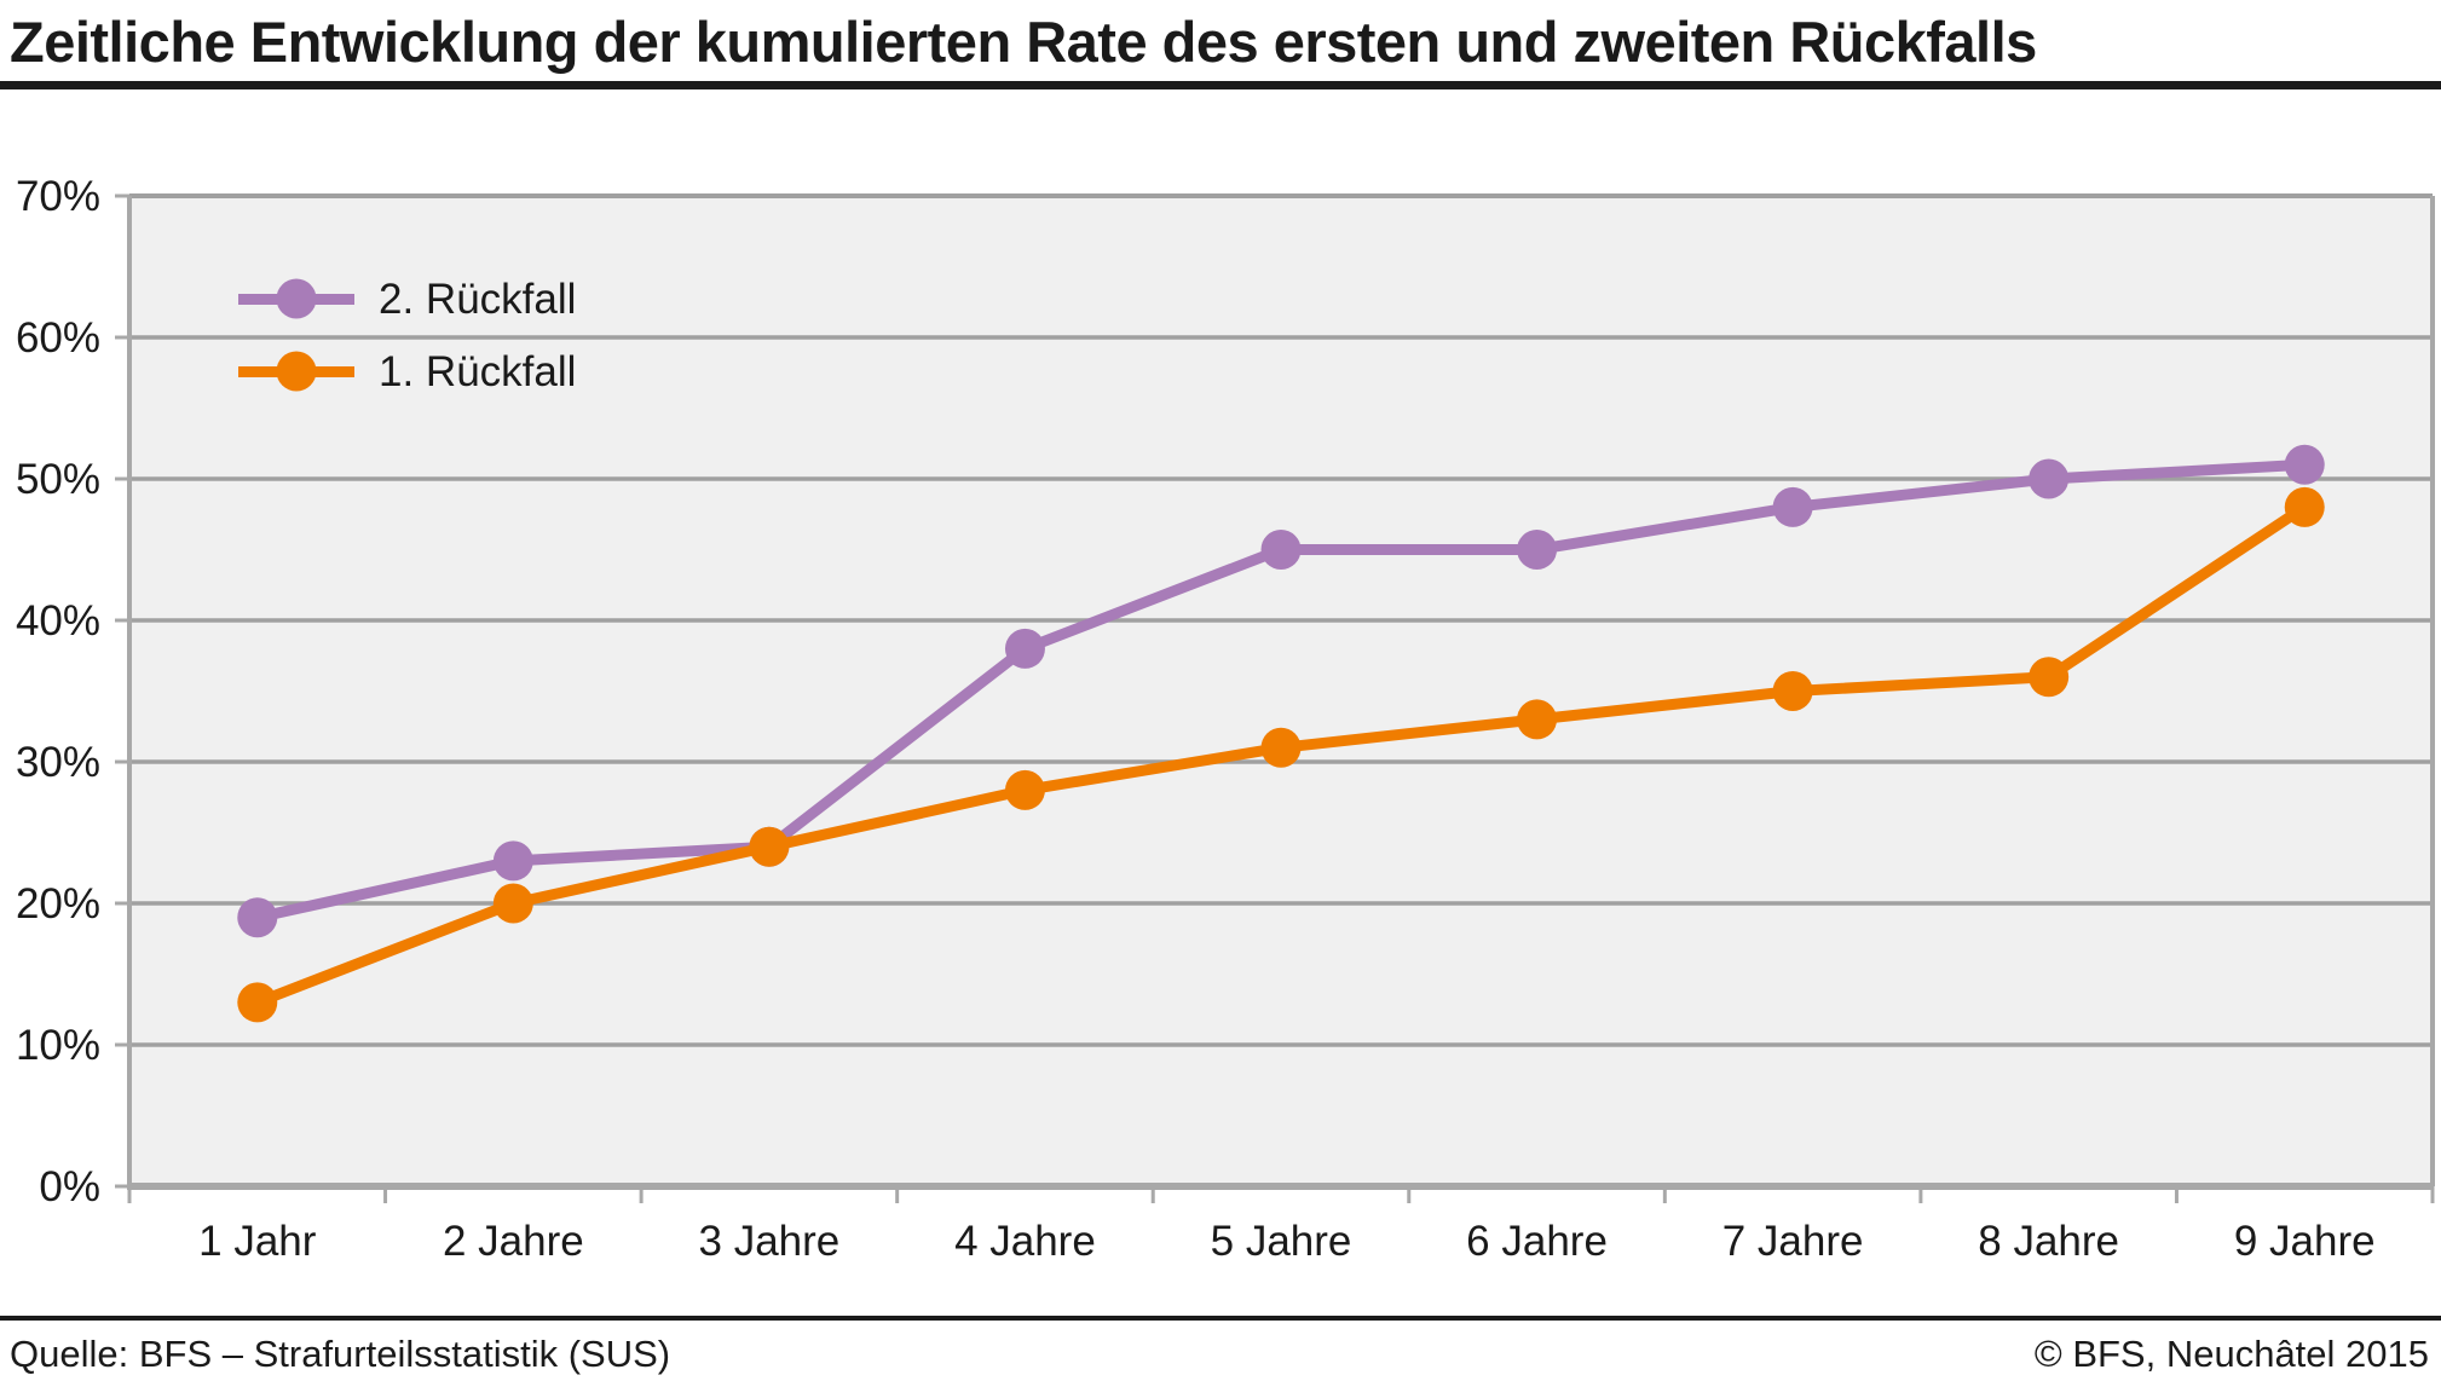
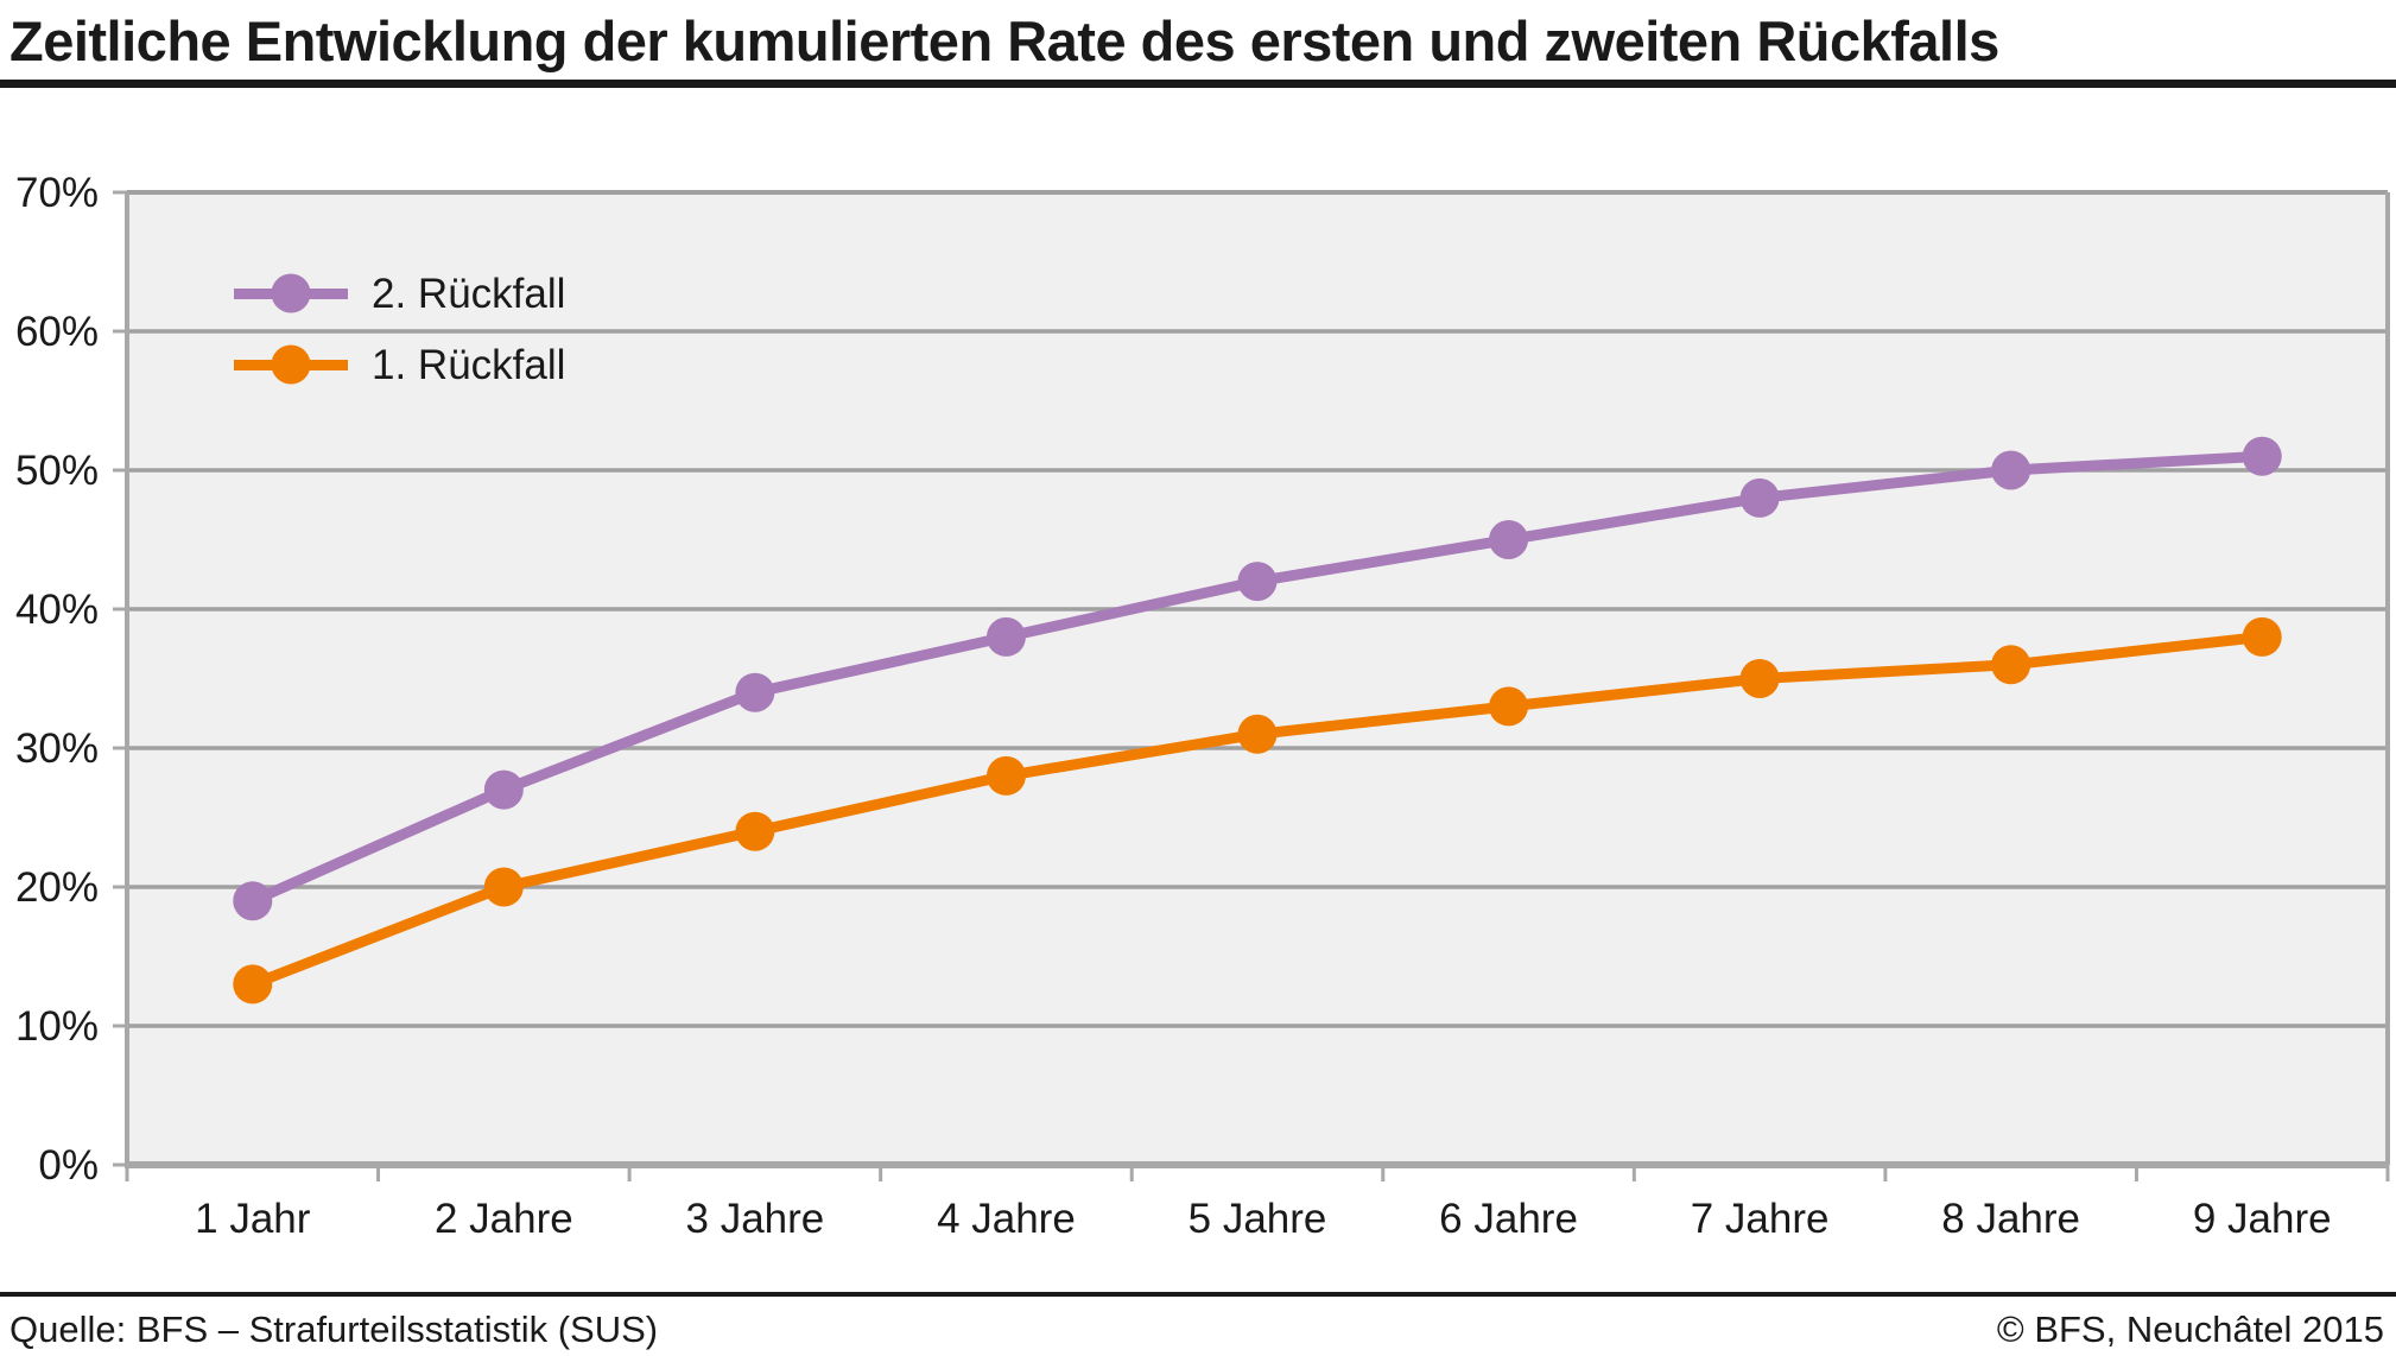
2. Rückfall/2 Jahre: 23% -> 27%
2. Rückfall/3 Jahre: 24% -> 34%
2. Rückfall/5 Jahre: 45% -> 42%
1. Rückfall/9 Jahre: 48% -> 38%
